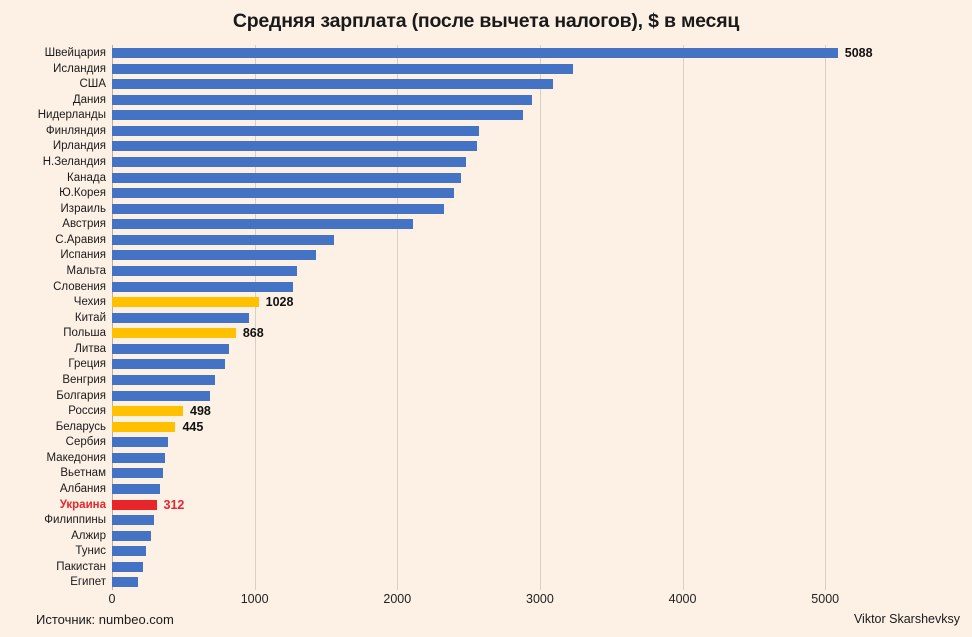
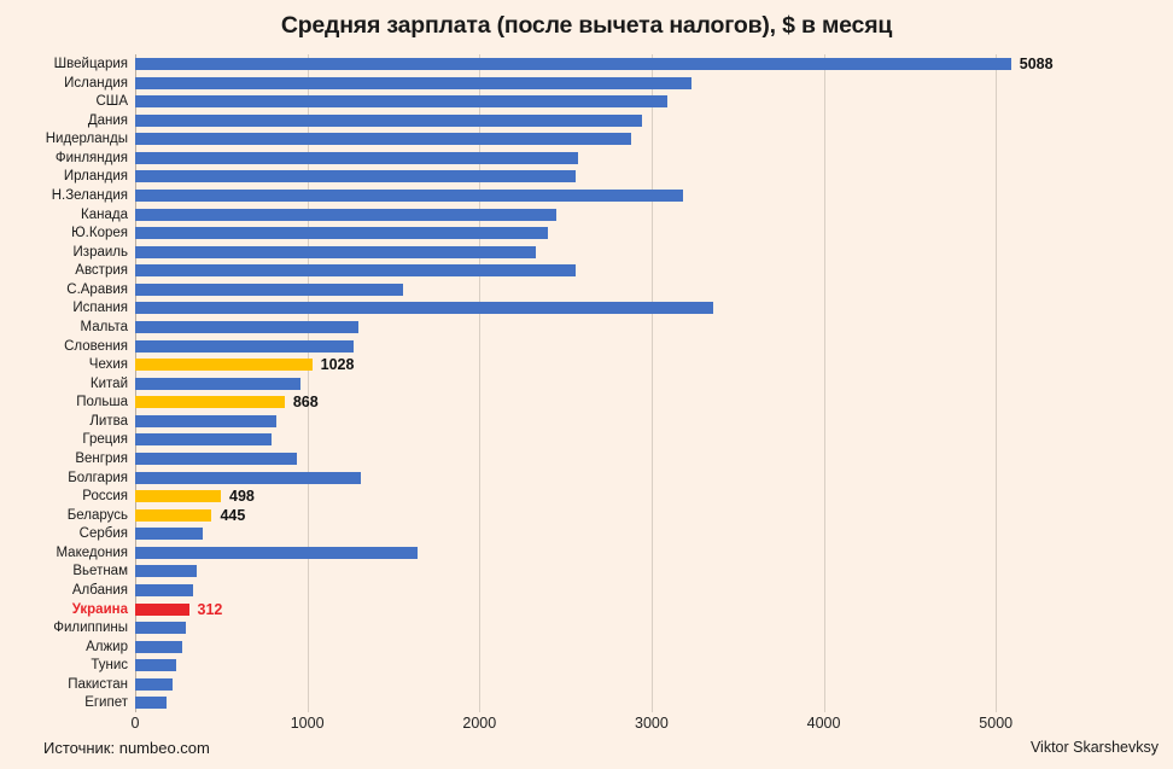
Н.Зеландия: 2480 -> 3180
Австрия: 2110 -> 2560
Испания: 1430 -> 3360
Венгрия: 720 -> 940
Болгария: 690 -> 1310
Македония: 380 -> 1640
